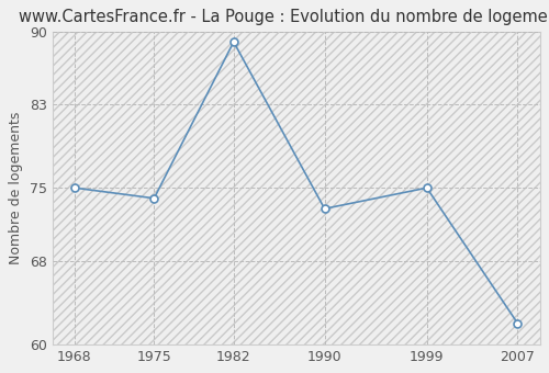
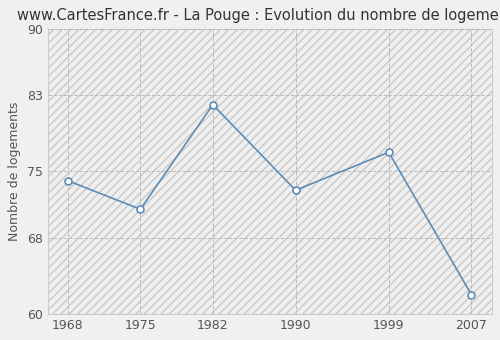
1968: 75 -> 74
1975: 74 -> 71
1982: 89 -> 82
1999: 75 -> 77
